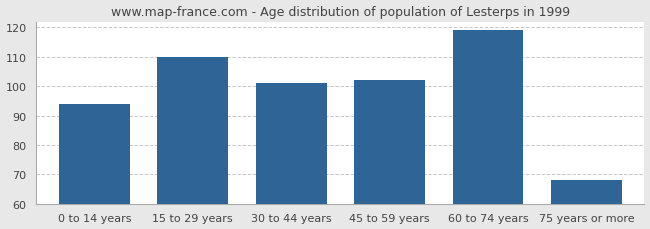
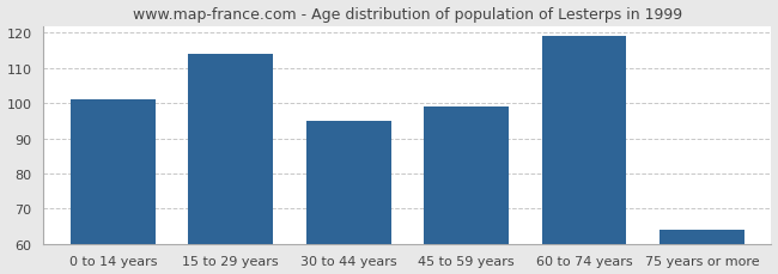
0 to 14 years: 94 -> 101
15 to 29 years: 110 -> 114
30 to 44 years: 101 -> 95
45 to 59 years: 102 -> 99
75 years or more: 68 -> 64
